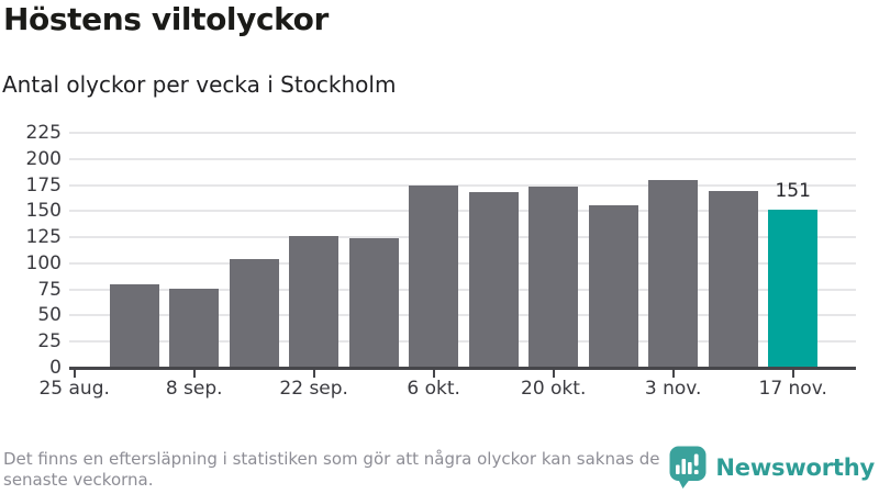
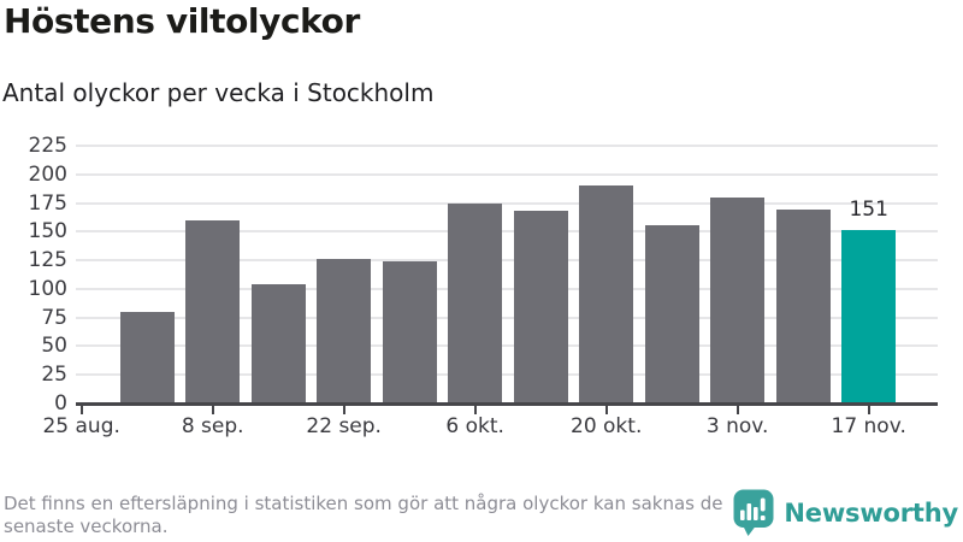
8 sep.: 80 -> 160
20 okt.: 170 -> 190
